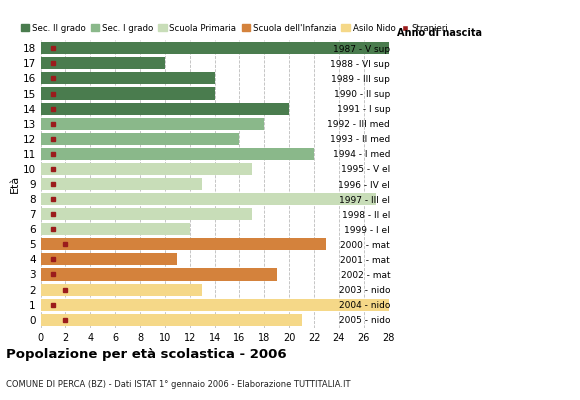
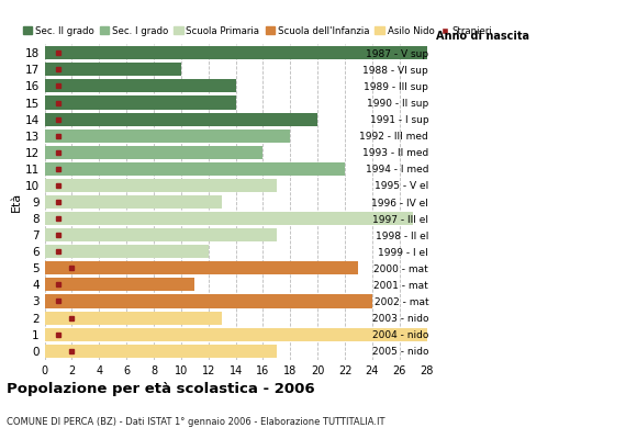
3: 19 -> 24
0: 21 -> 17
